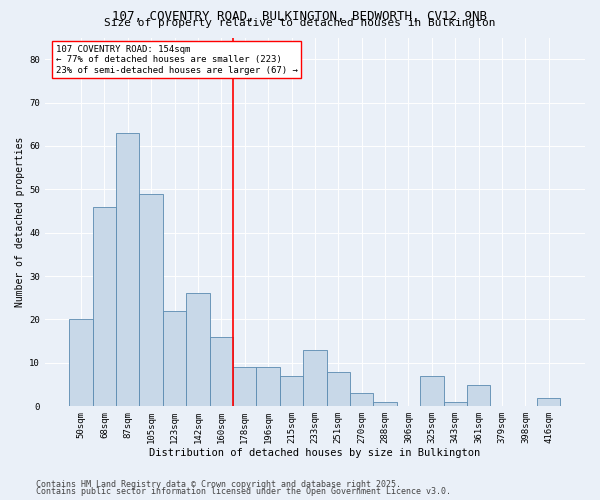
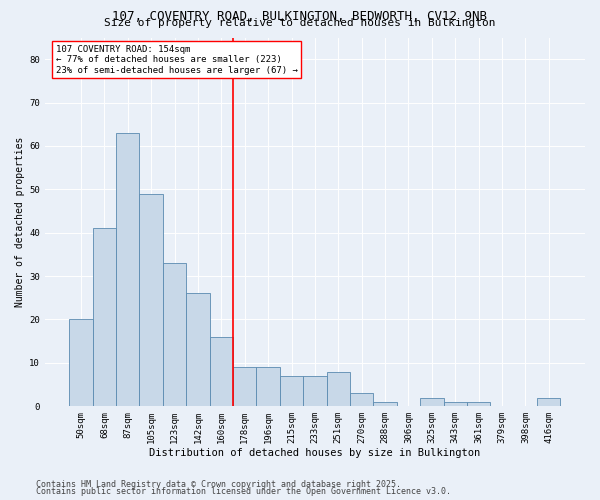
68sqm: 46 -> 41
123sqm: 22 -> 33
233sqm: 13 -> 7
325sqm: 7 -> 2
361sqm: 5 -> 1
